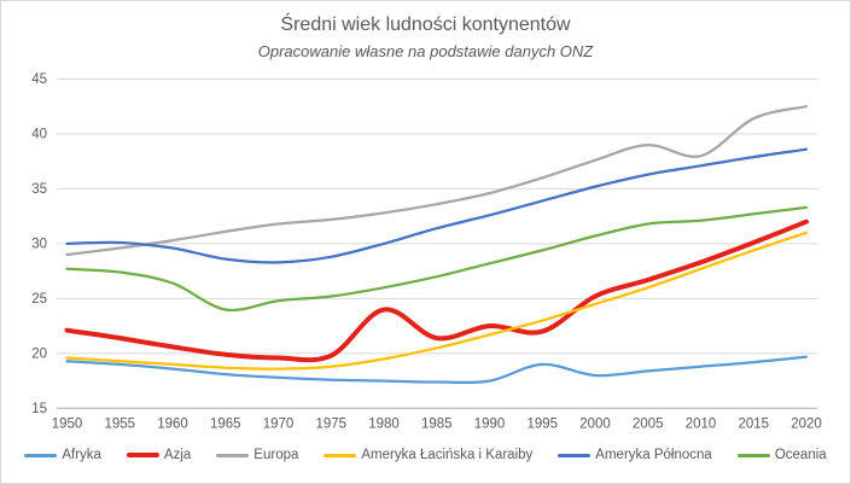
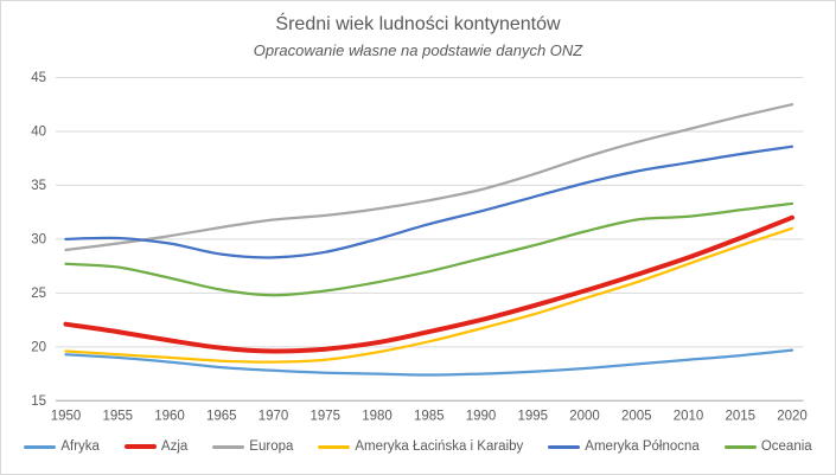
Oceania/1965: 24 -> 25
Azja/1980: 24 -> 20
Afryka/1995: 19 -> 18
Azja/1995: 22 -> 24
Europa/2010: 38 -> 40
